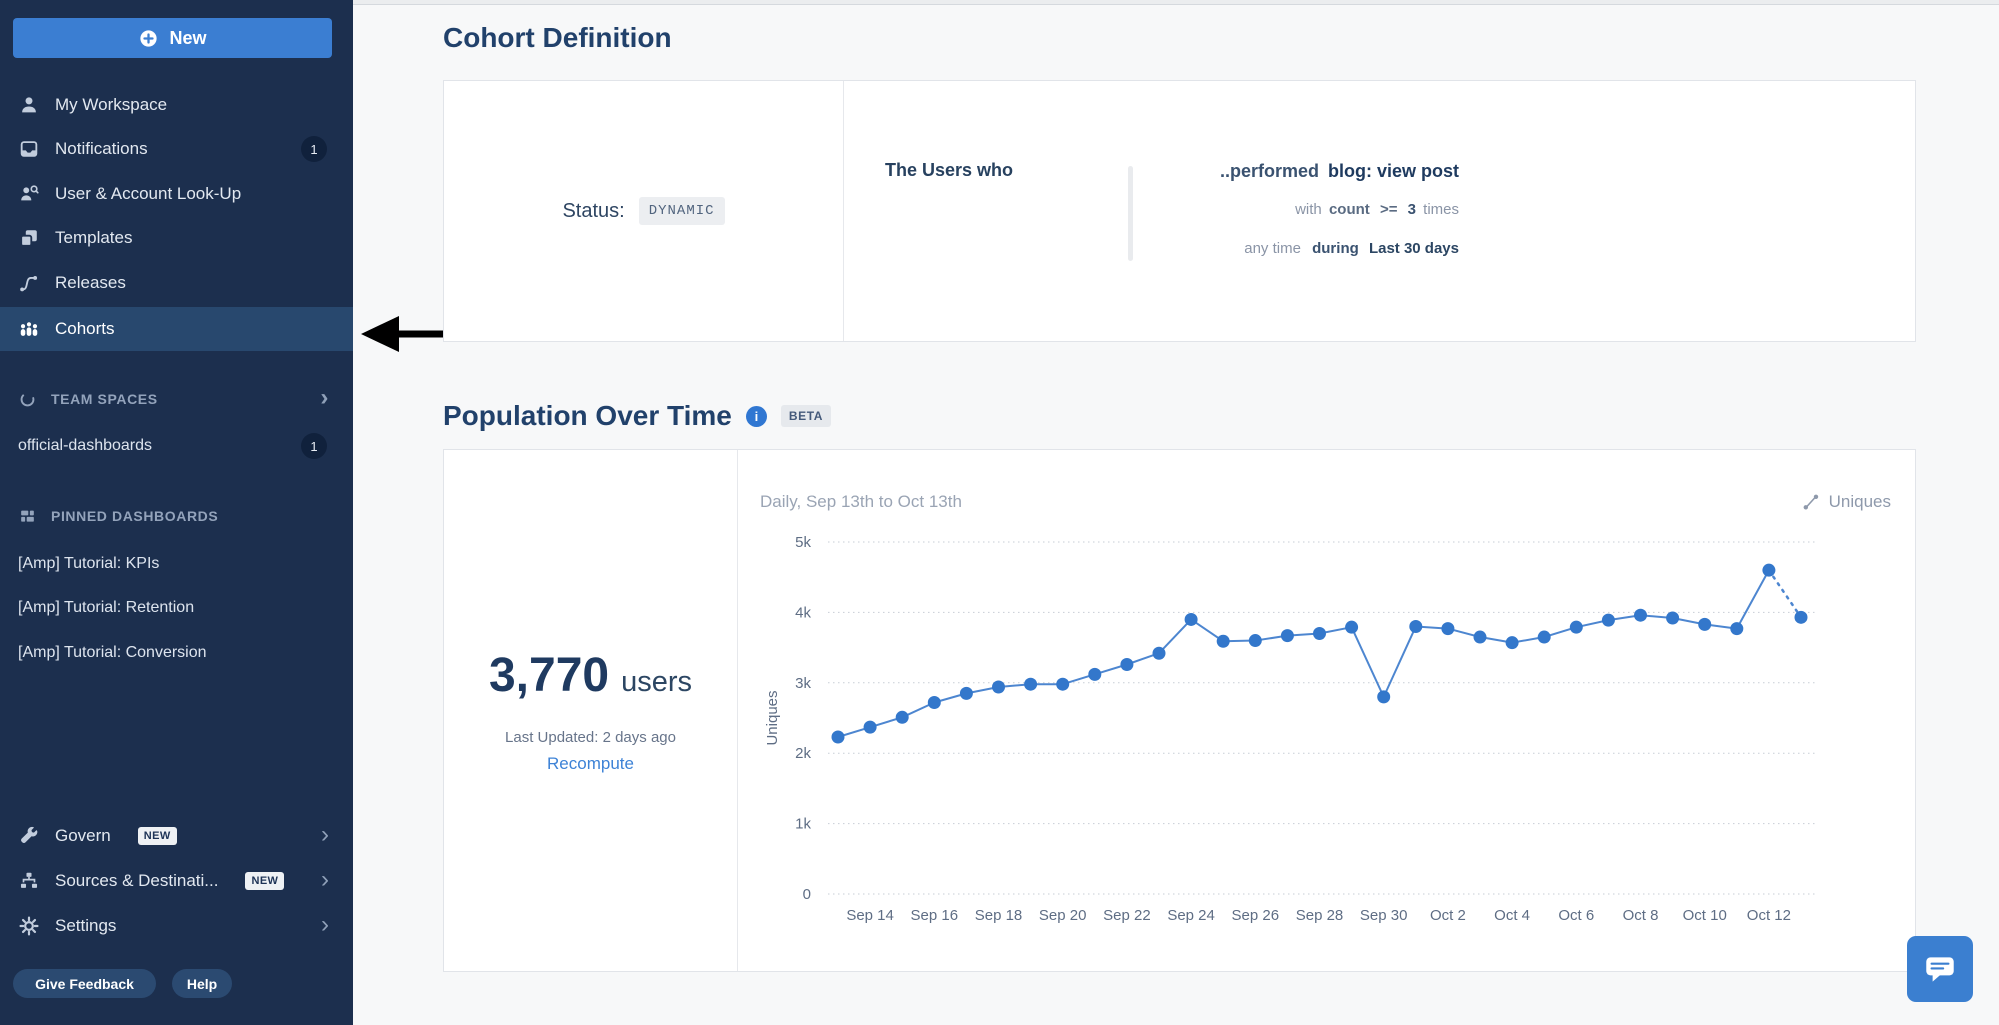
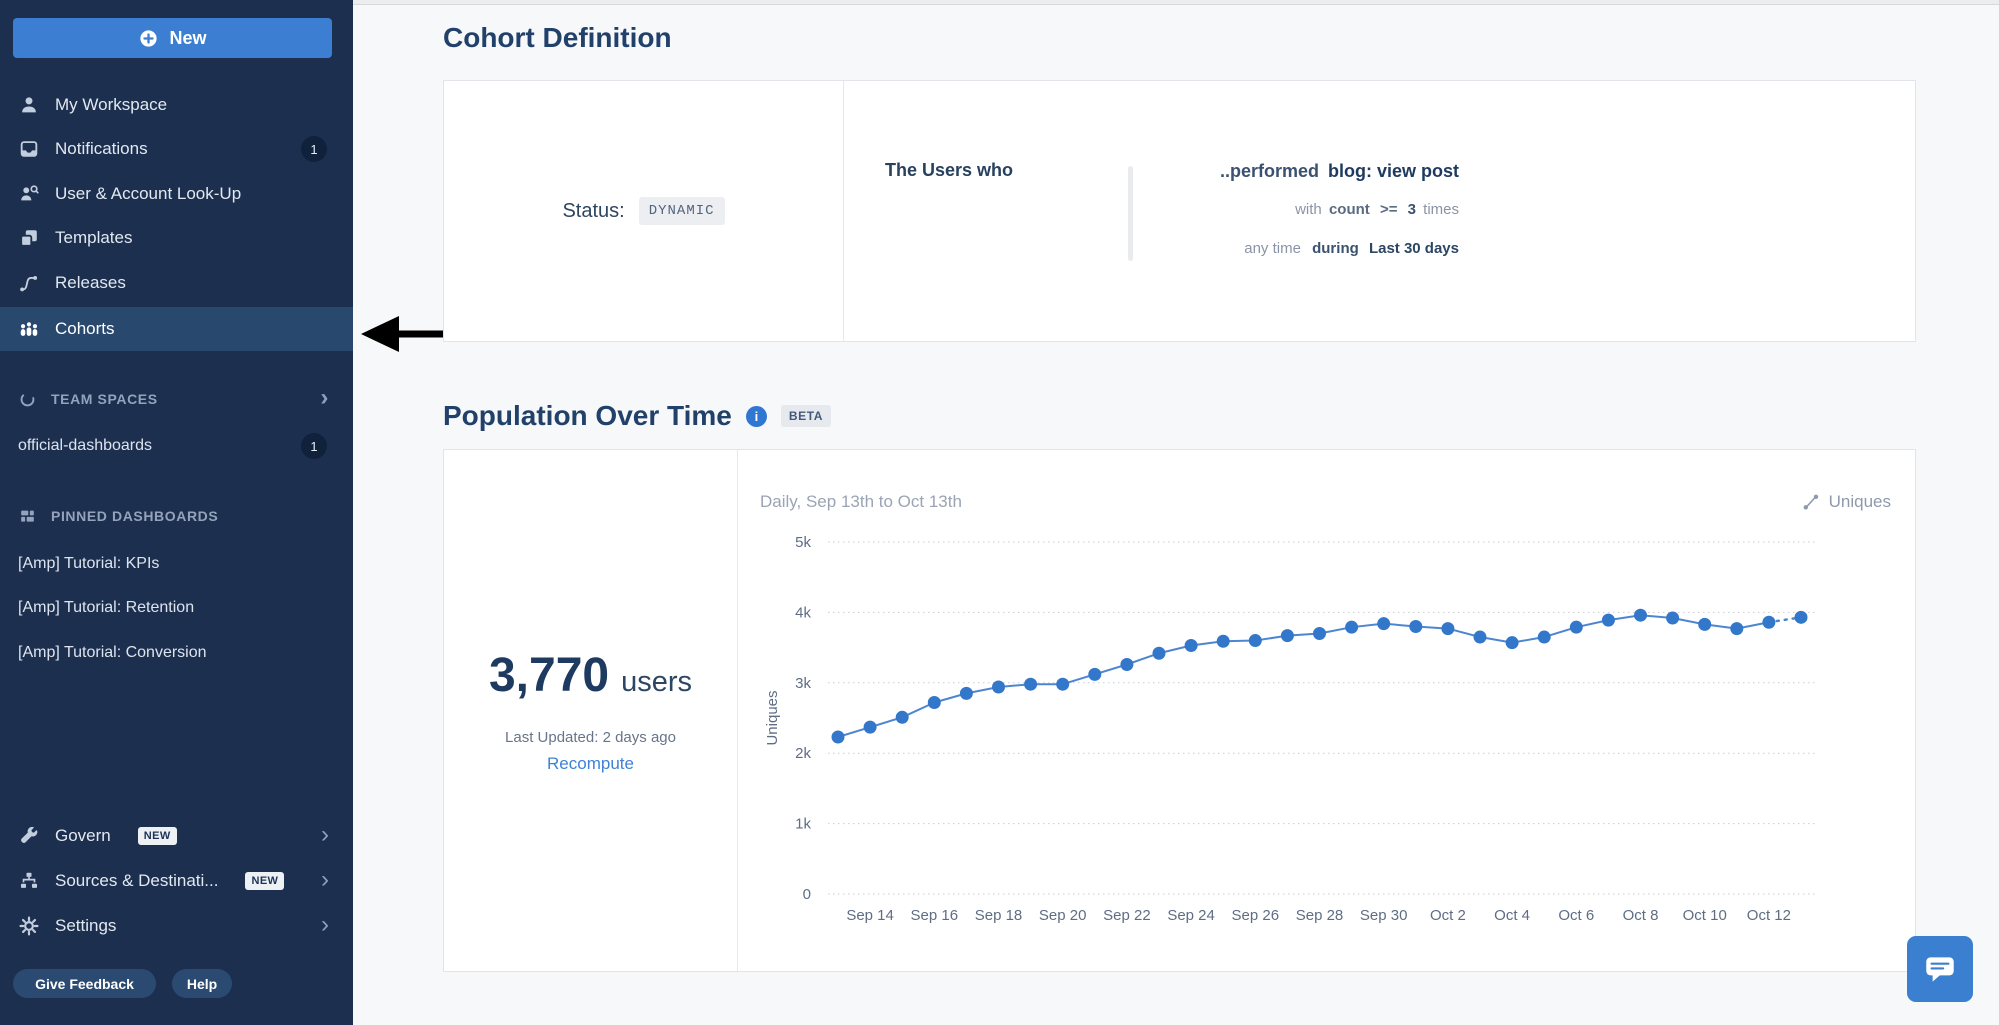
Sep 24: 3.9k -> 3.5k
Sep 30: 2.8k -> 3.8k
Oct 12: 4.6k -> 3.9k
